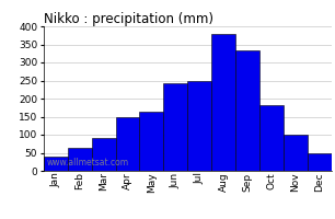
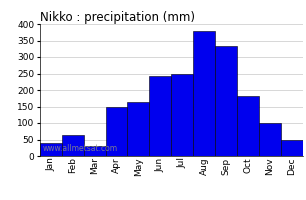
Mar: 92 -> 30
